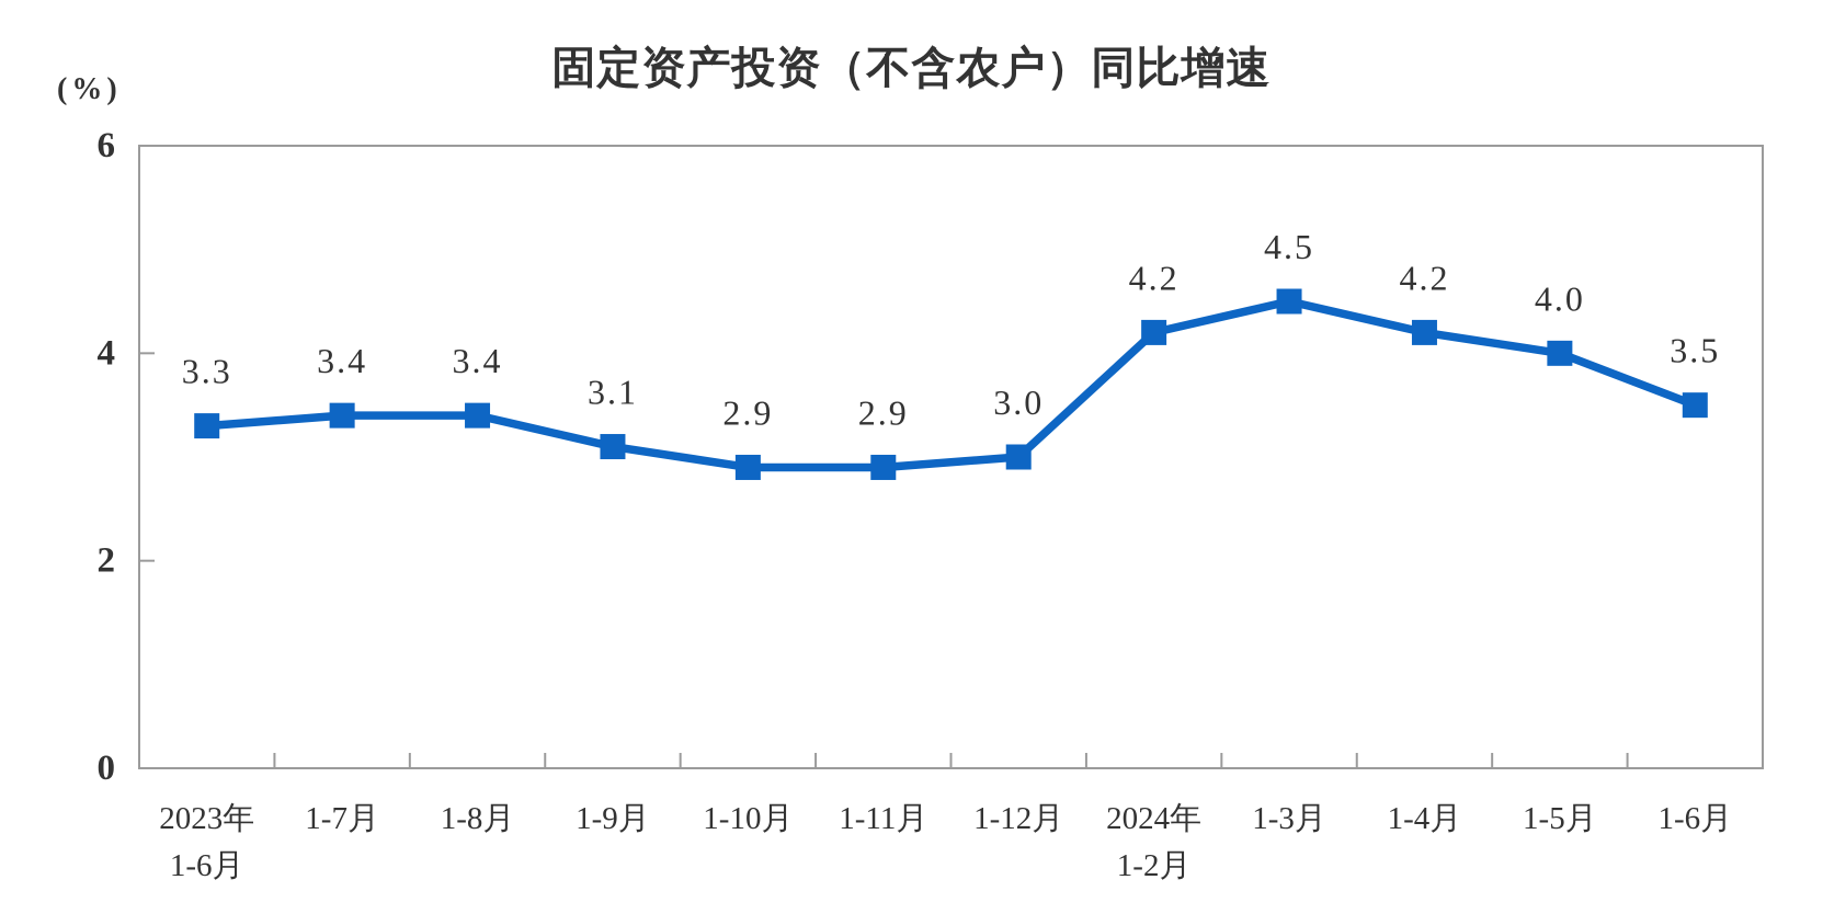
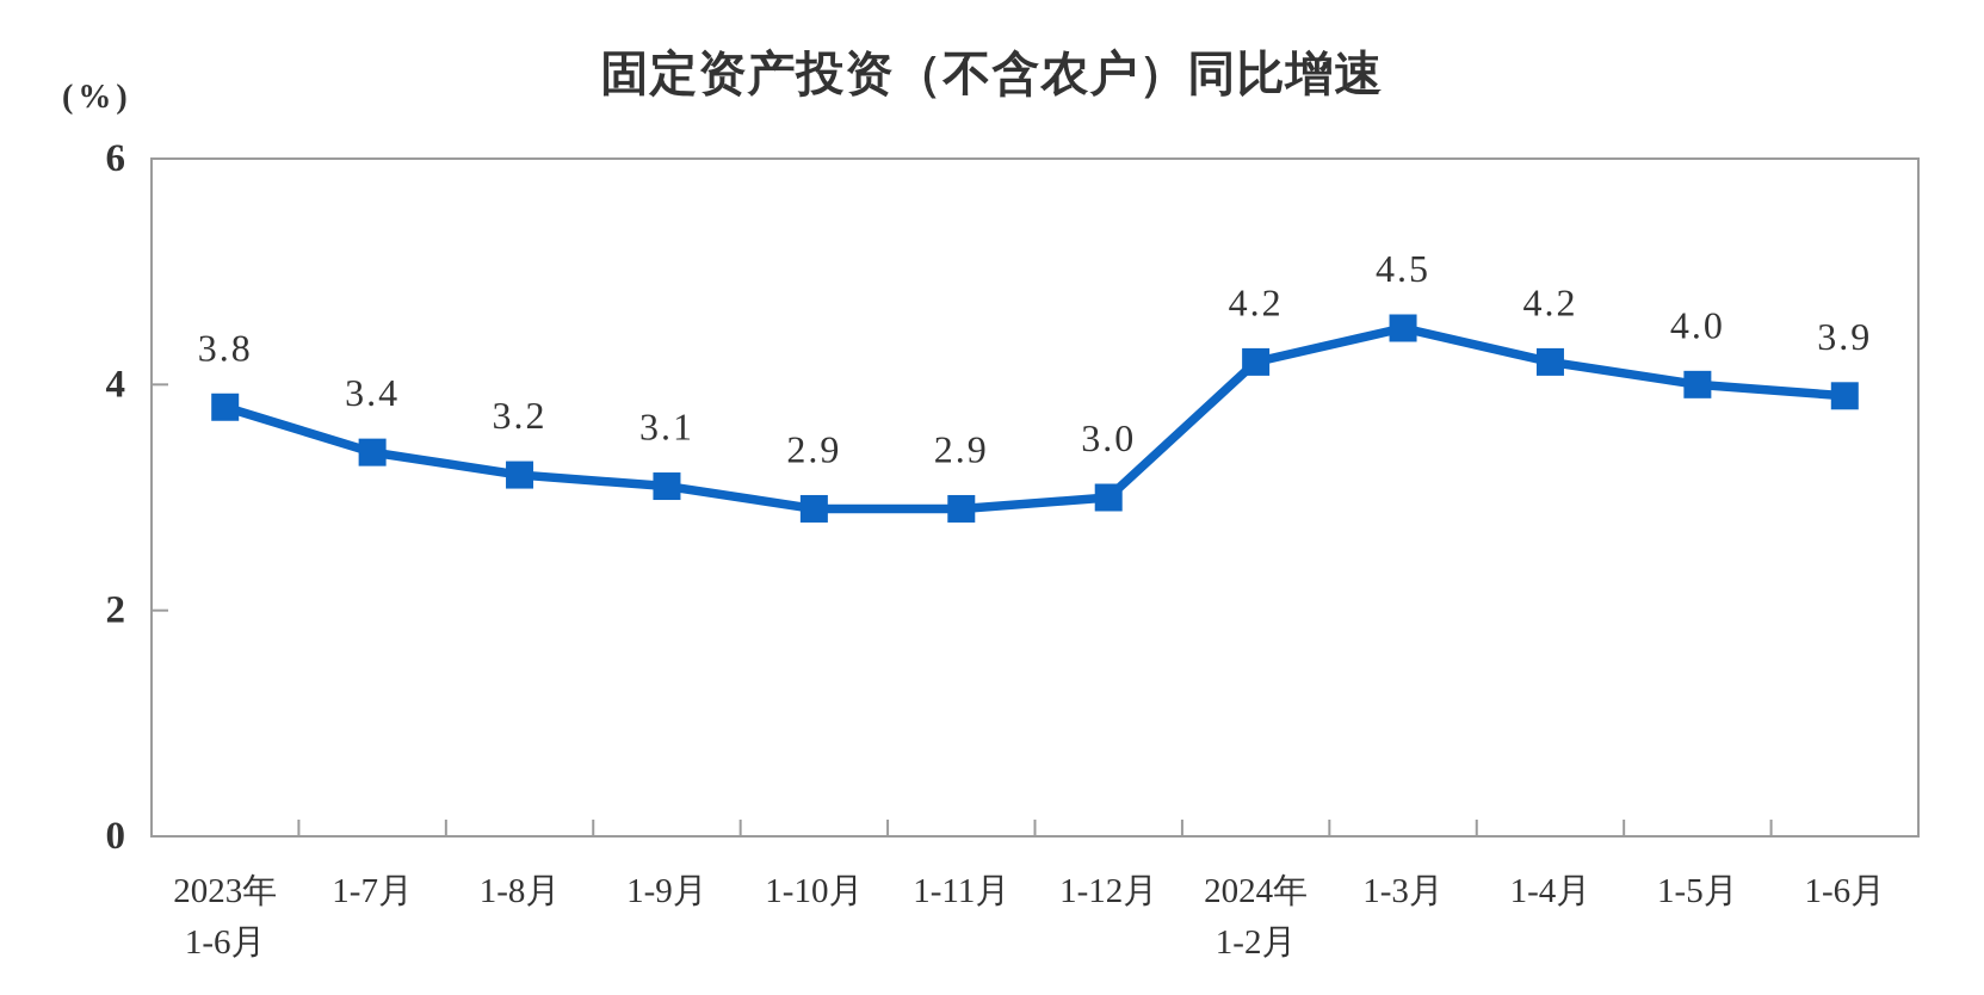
2023年 1-6月: 3.3 -> 3.8
1-8月: 3.4 -> 3.2
1-6月: 3.5 -> 3.9
